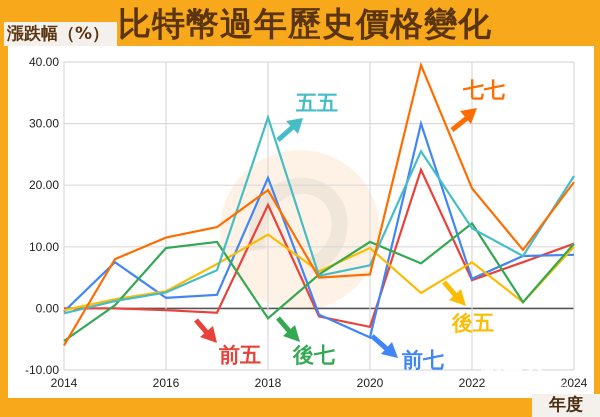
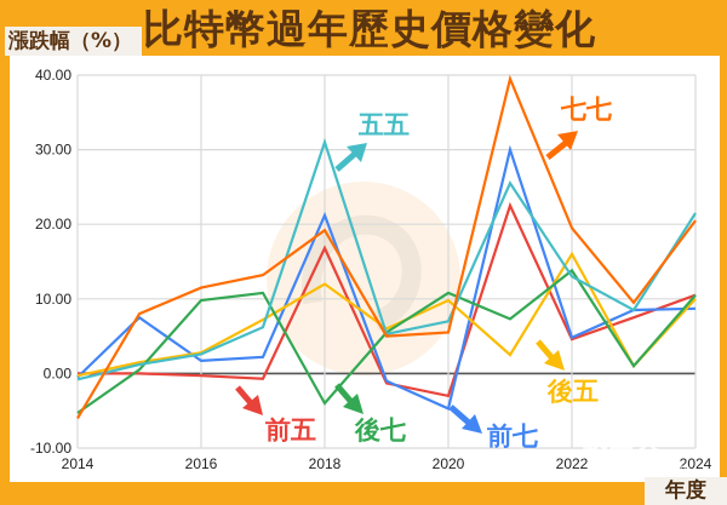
後七/2018: -2 -> -4
後五/2022: 8 -> 16
